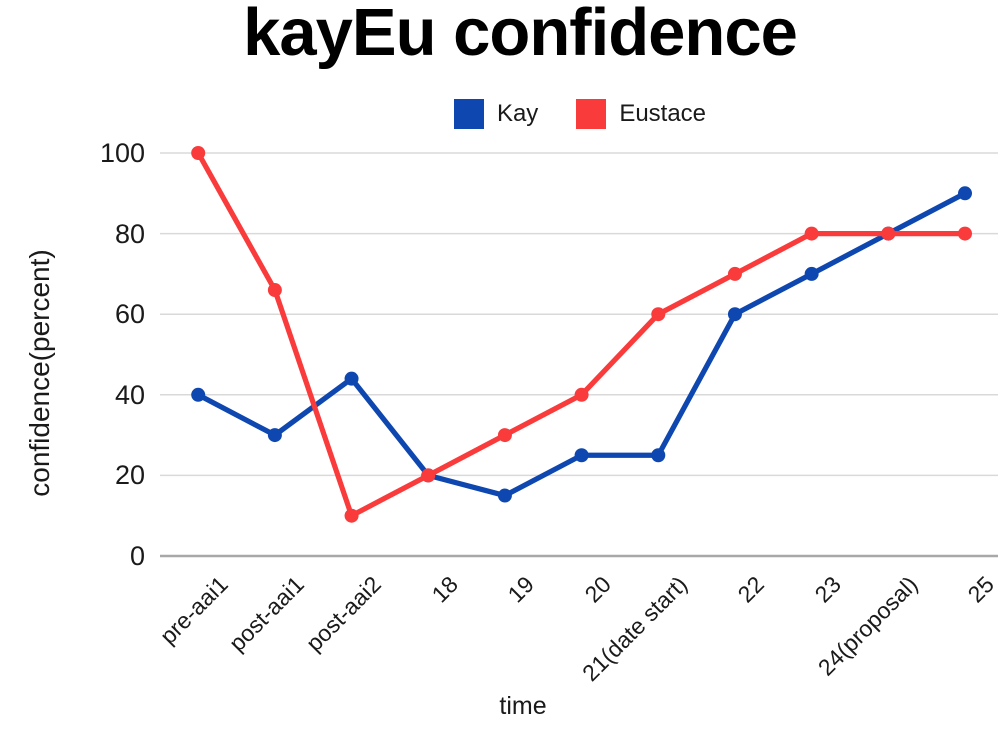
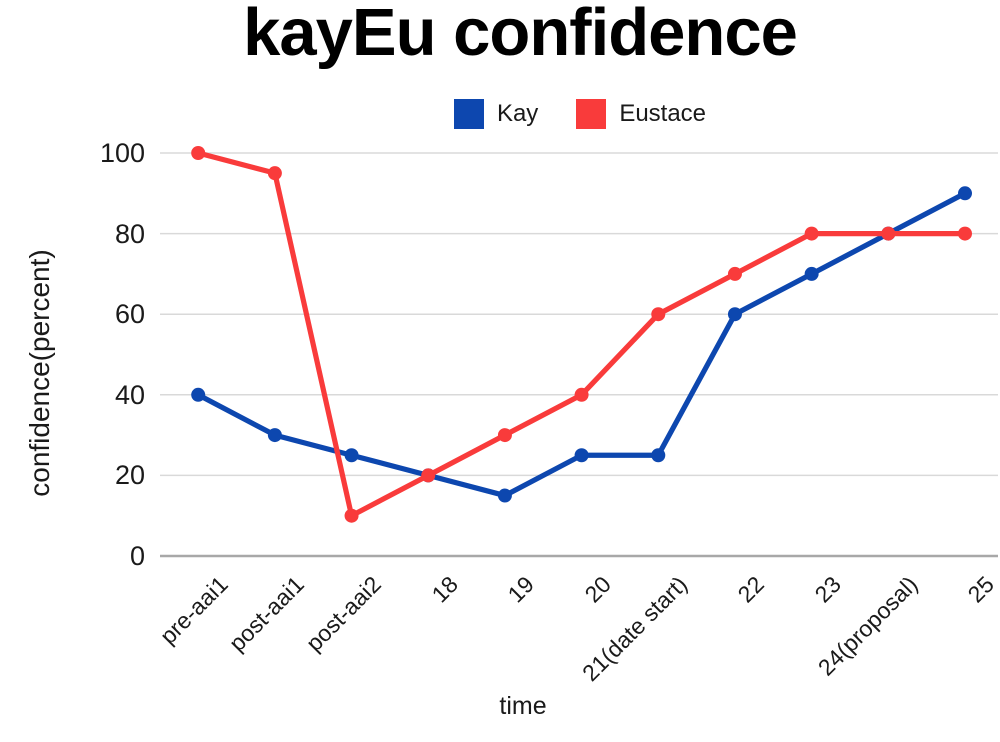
Eustace/post-aai1: 66 -> 95
Kay/post-aai2: 44 -> 25
